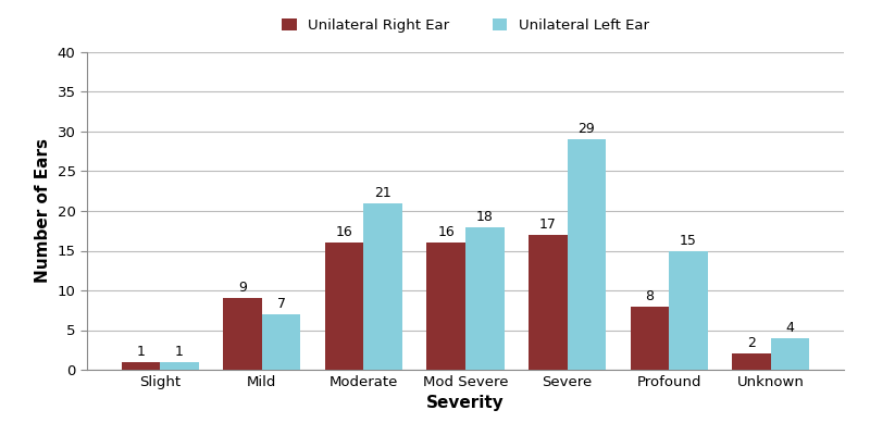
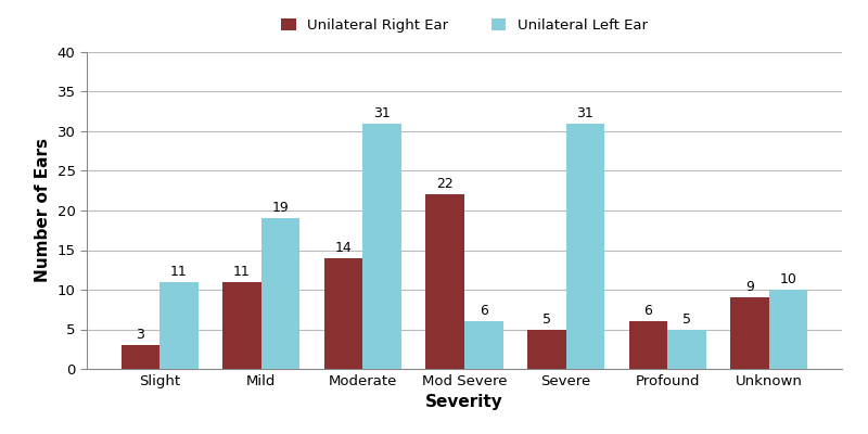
Unilateral Right Ear/Slight: 1 -> 3
Unilateral Left Ear/Slight: 1 -> 11
Unilateral Right Ear/Mild: 9 -> 11
Unilateral Left Ear/Mild: 7 -> 19
Unilateral Right Ear/Moderate: 16 -> 14
Unilateral Left Ear/Moderate: 21 -> 31
Unilateral Right Ear/Mod Severe: 16 -> 22
Unilateral Left Ear/Mod Severe: 18 -> 6
Unilateral Right Ear/Severe: 17 -> 5
Unilateral Left Ear/Severe: 29 -> 31
Unilateral Right Ear/Profound: 8 -> 6
Unilateral Left Ear/Profound: 15 -> 5
Unilateral Right Ear/Unknown: 2 -> 9
Unilateral Left Ear/Unknown: 4 -> 10
